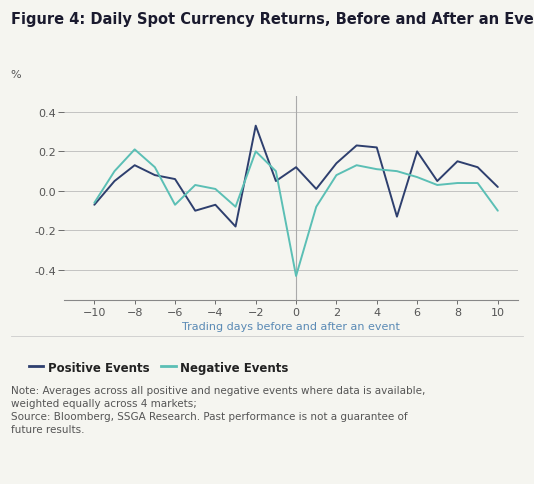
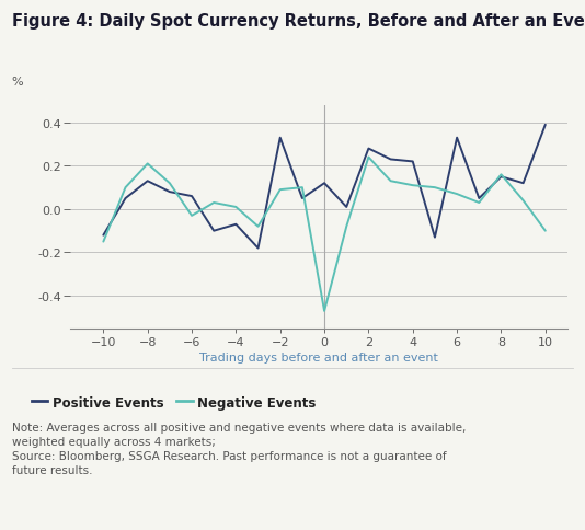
Positive Events/−10: -0.07 -> -0.12
Negative Events/−10: -0.06 -> -0.15
Negative Events/−6: -0.07 -> -0.03
Negative Events/−2: 0.20 -> 0.09
Negative Events/0: -0.43 -> -0.47
Positive Events/2: 0.14 -> 0.28
Negative Events/2: 0.08 -> 0.24
Positive Events/6: 0.20 -> 0.33
Negative Events/8: 0.04 -> 0.16
Positive Events/10: 0.02 -> 0.39
